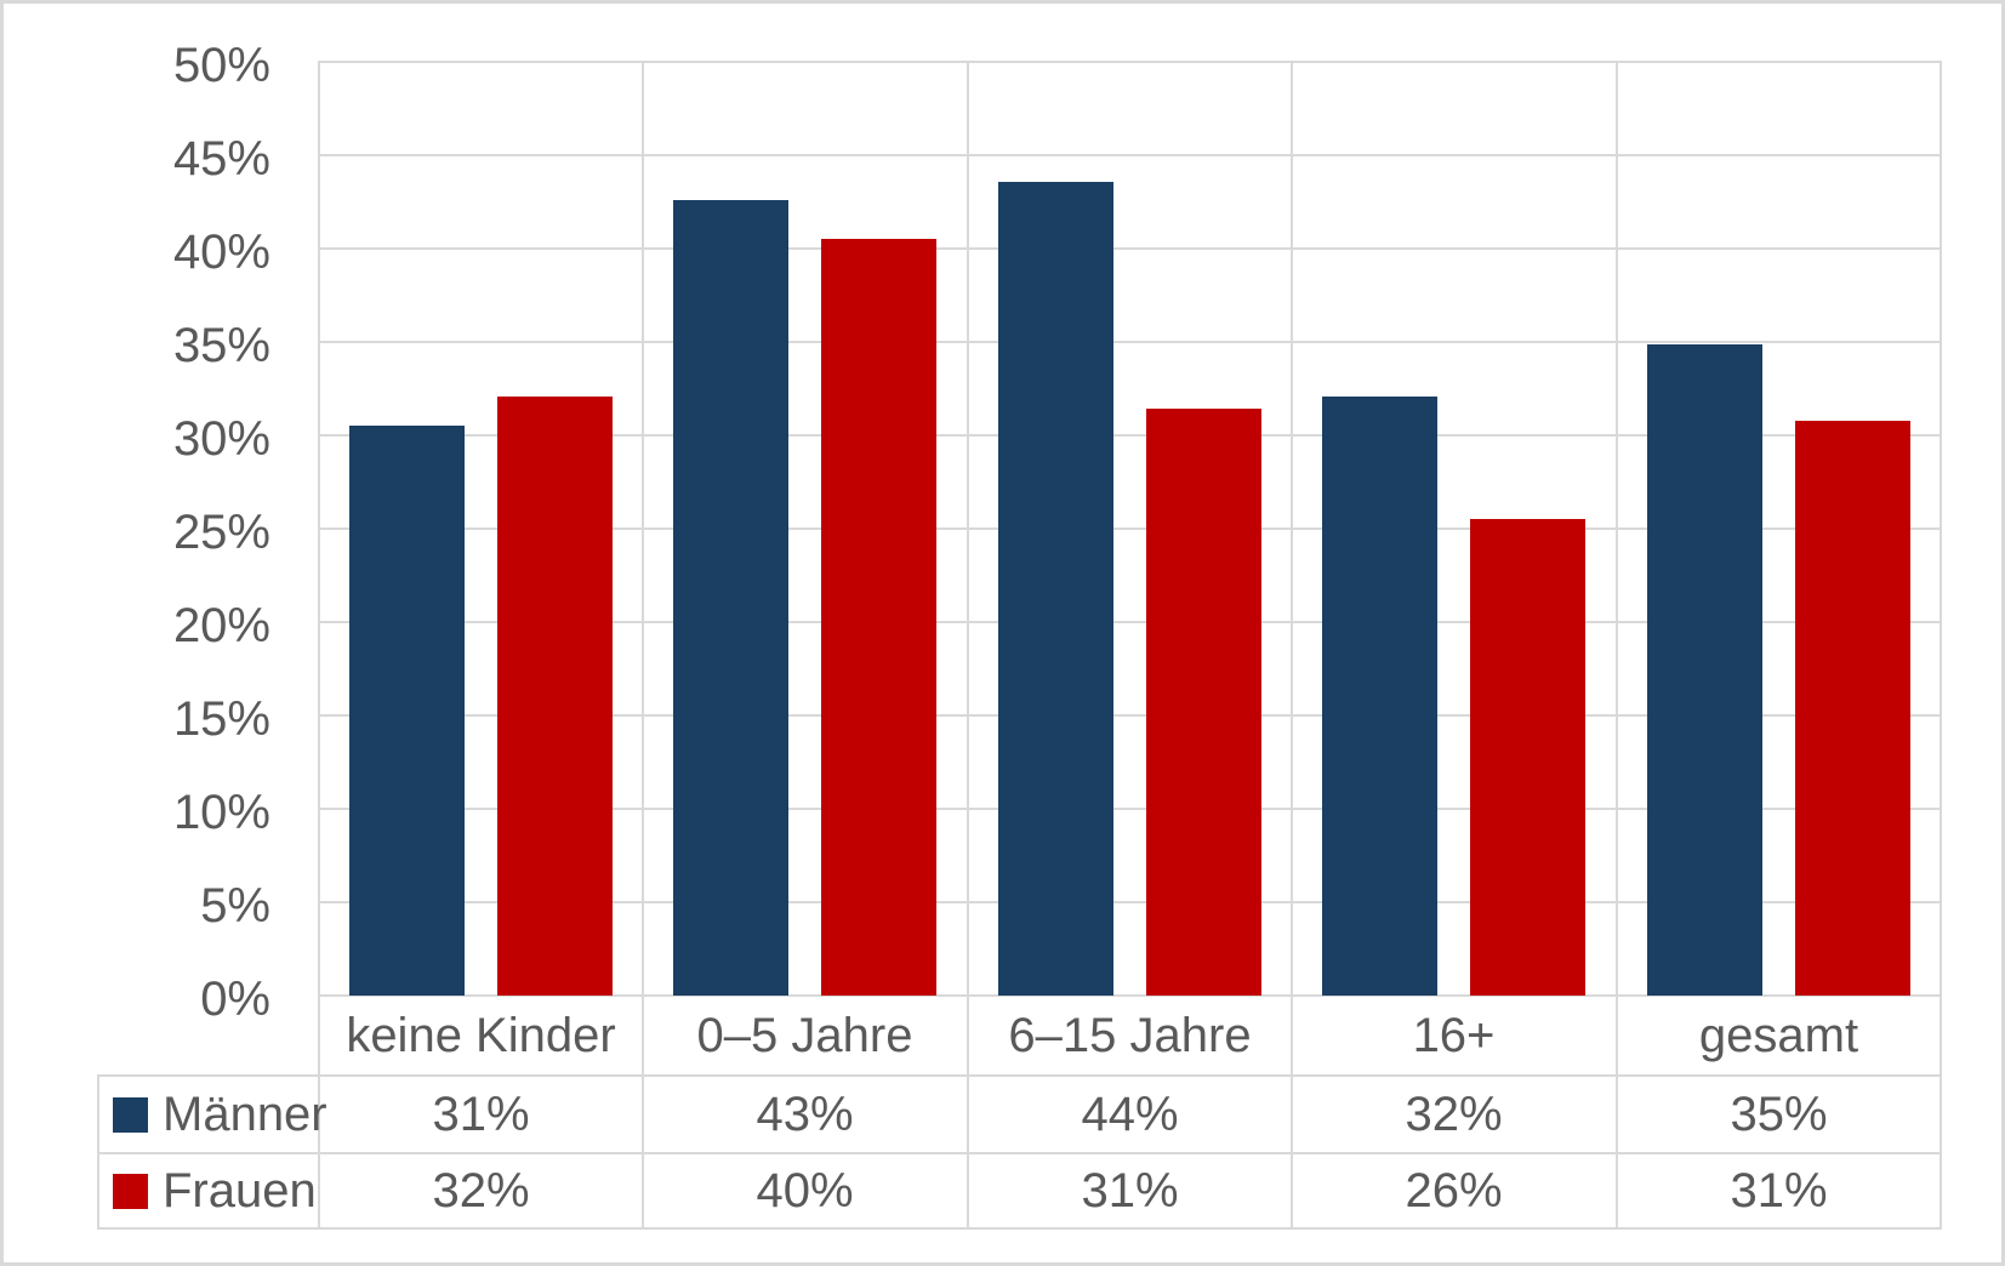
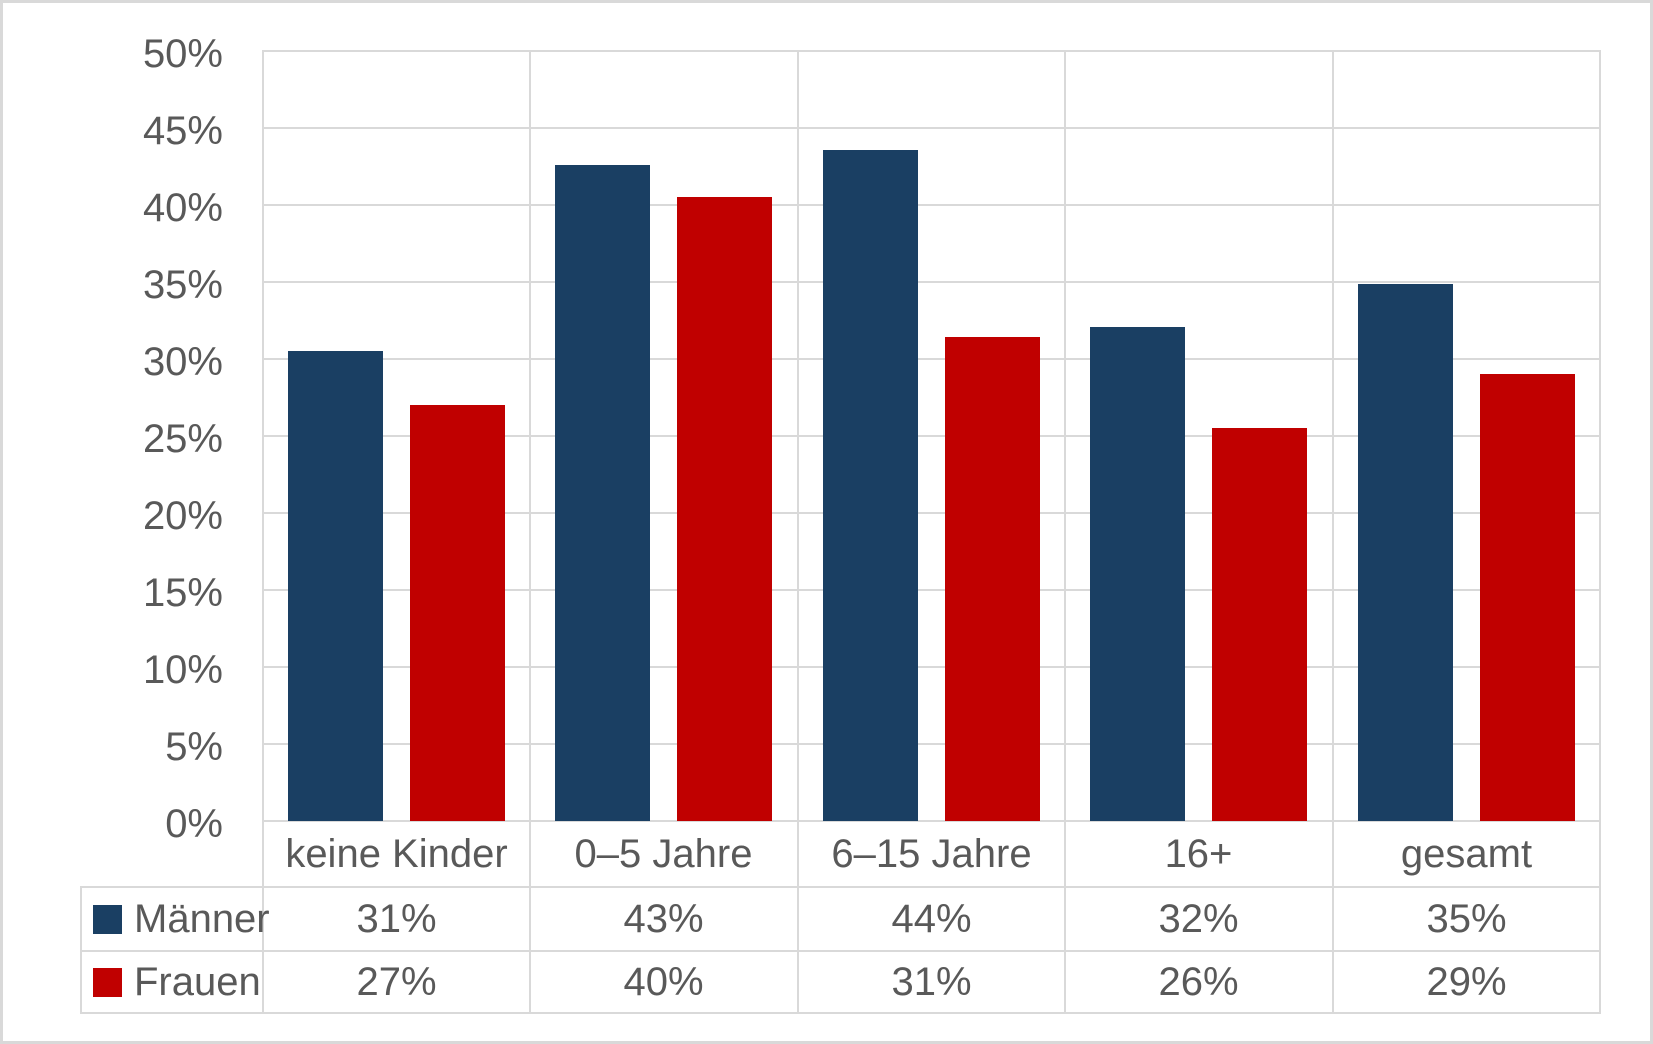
Frauen/keine Kinder: 32% -> 27%
Frauen/gesamt: 31% -> 29%
